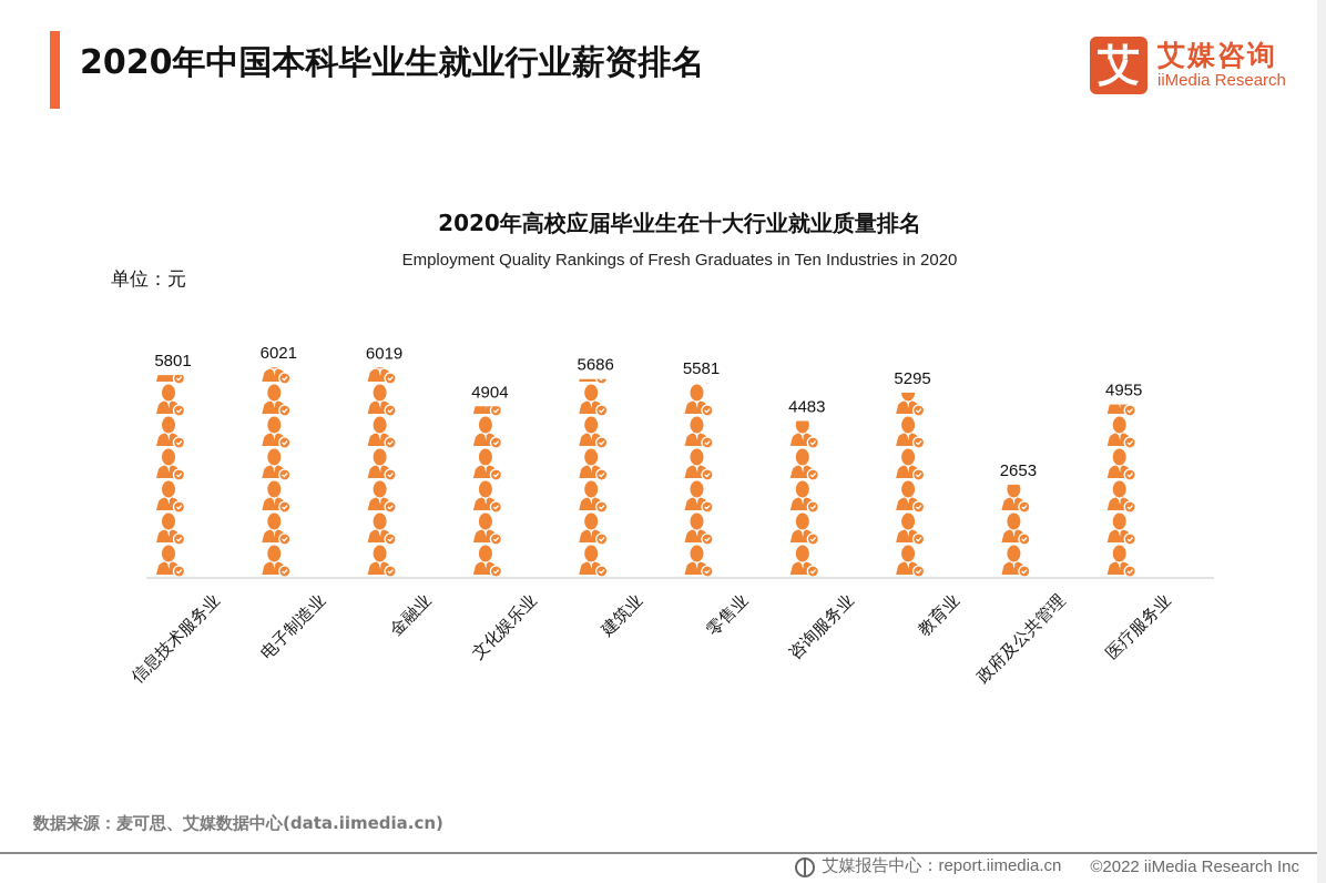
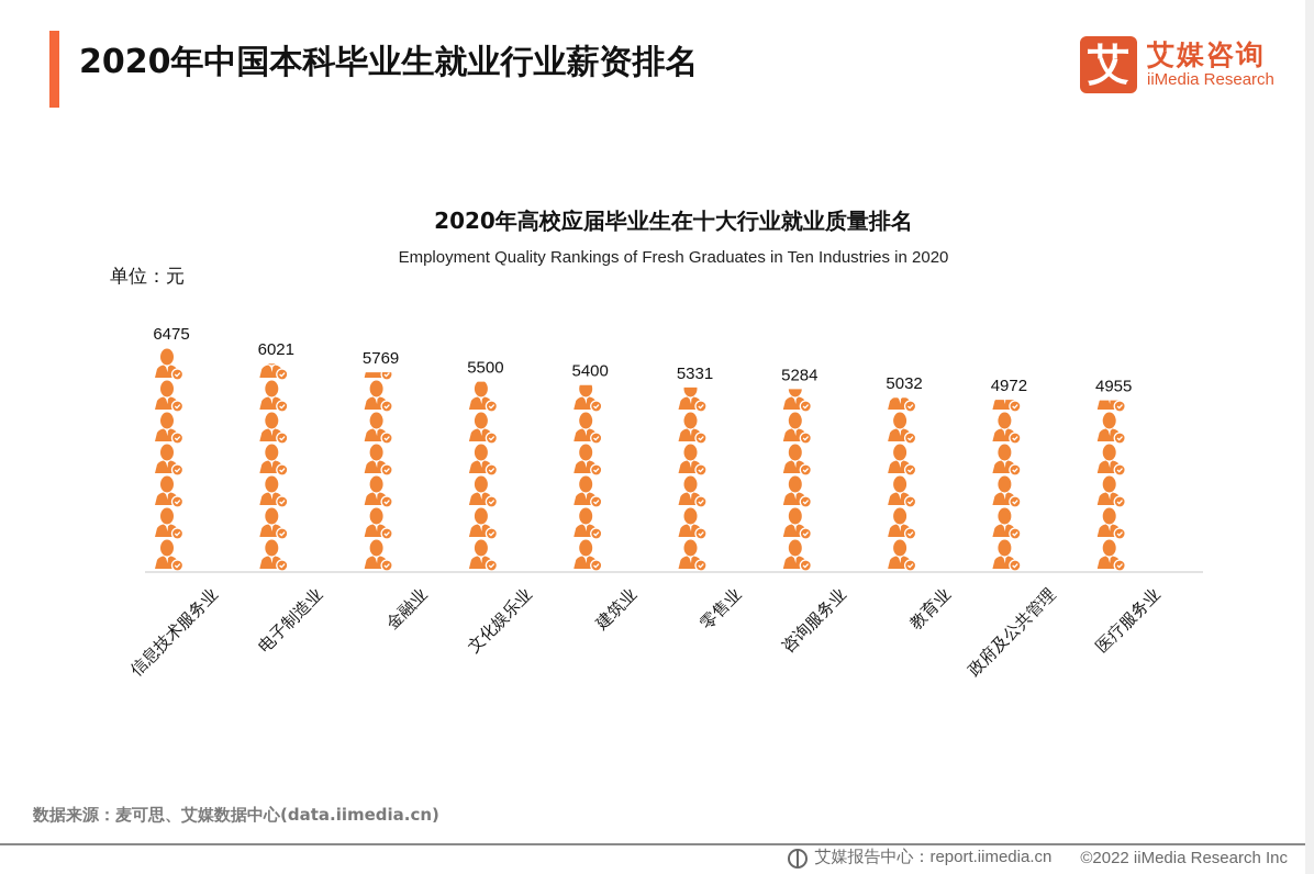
信息技术服务业: 5801 -> 6475
金融业: 6019 -> 5769
文化娱乐业: 4904 -> 5500
建筑业: 5686 -> 5400
零售业: 5581 -> 5331
咨询服务业: 4483 -> 5284
教育业: 5295 -> 5032
政府及公共管理: 2653 -> 4972
